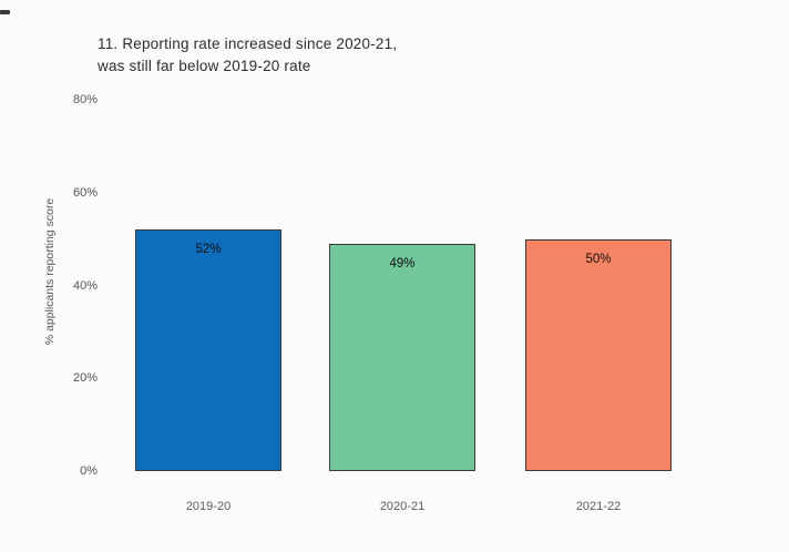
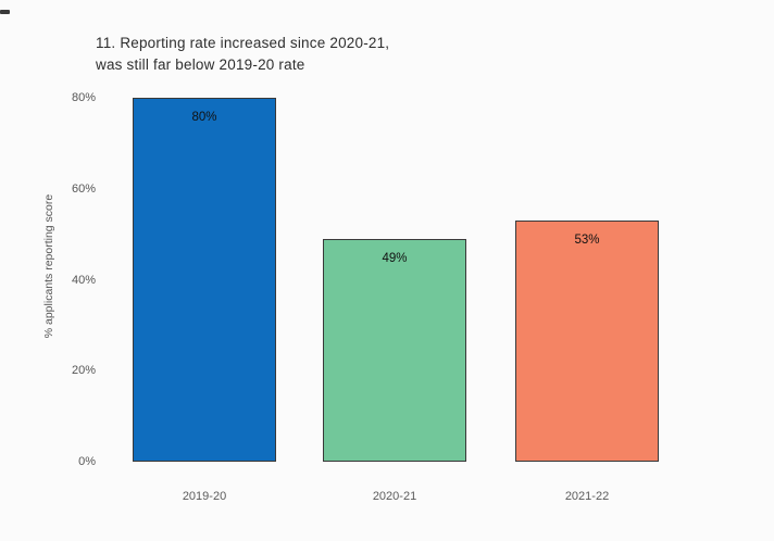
2019-20: 52% -> 80%
2021-22: 50% -> 53%
